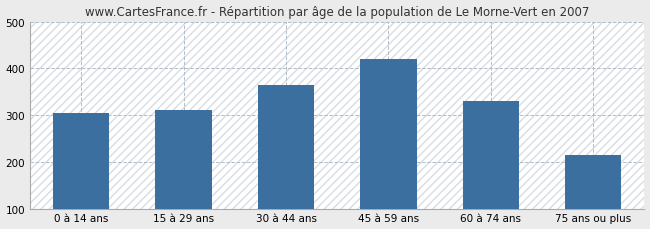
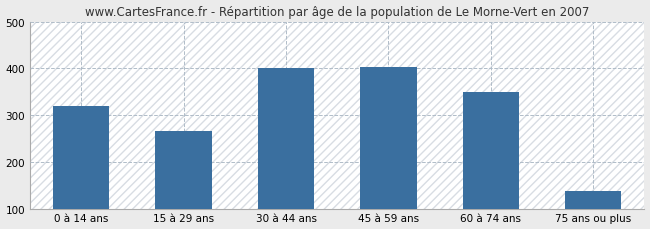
0 à 14 ans: 305 -> 320
15 à 29 ans: 310 -> 265
30 à 44 ans: 365 -> 400
45 à 59 ans: 420 -> 403
60 à 74 ans: 330 -> 350
75 ans ou plus: 215 -> 137
